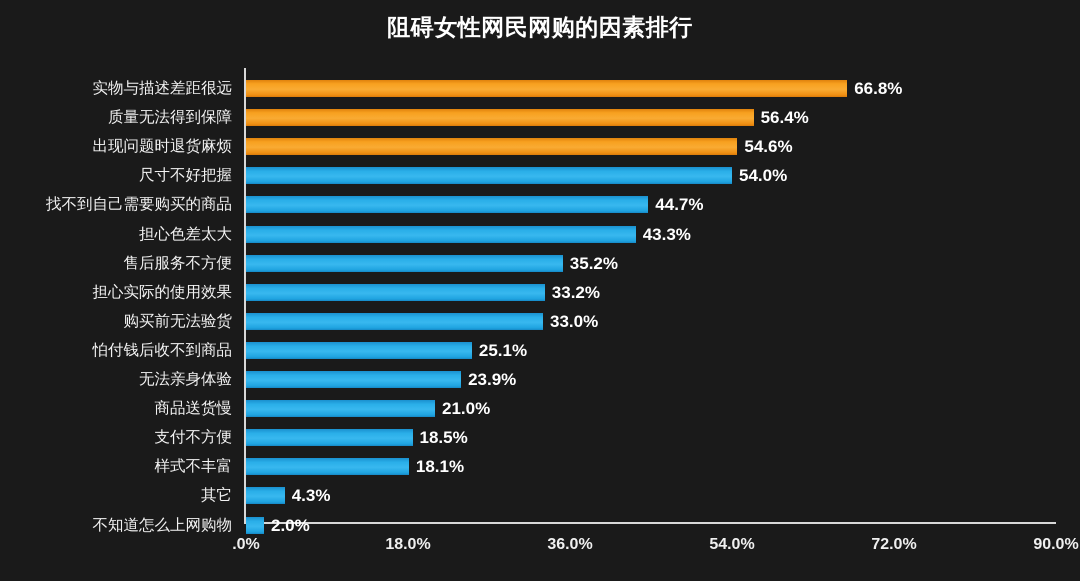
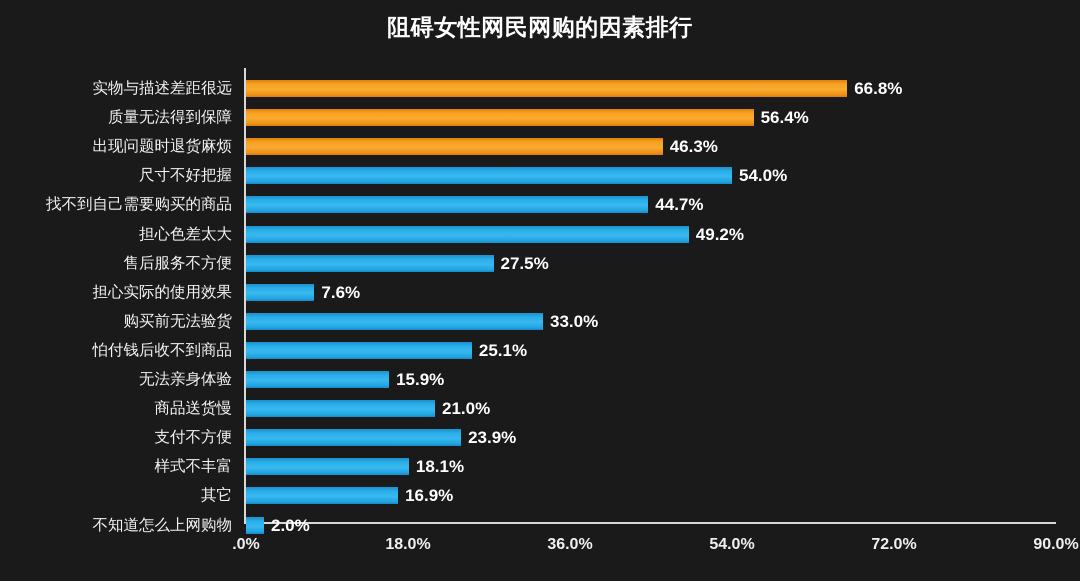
出现问题时退货麻烦: 54.6% -> 46.3%
担心色差太大: 43.3% -> 49.2%
售后服务不方便: 35.2% -> 27.5%
担心实际的使用效果: 33.2% -> 7.6%
无法亲身体验: 23.9% -> 15.9%
支付不方便: 18.5% -> 23.9%
其它: 4.3% -> 16.9%
